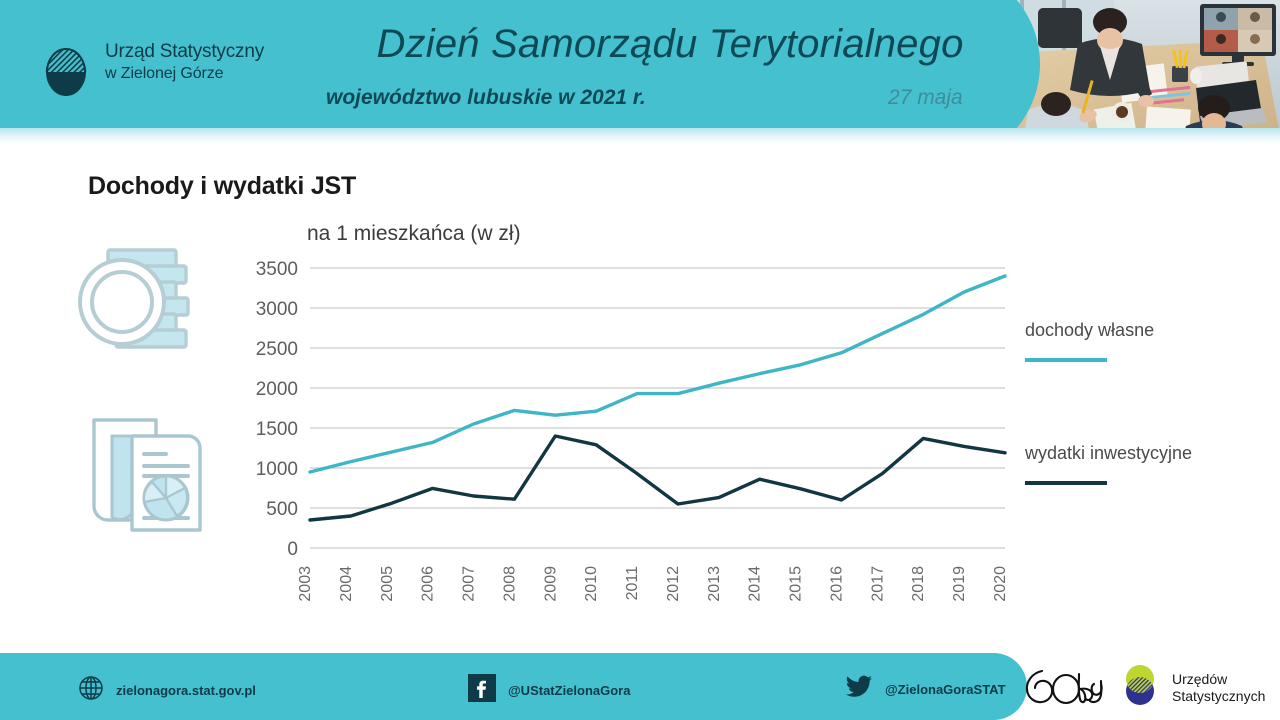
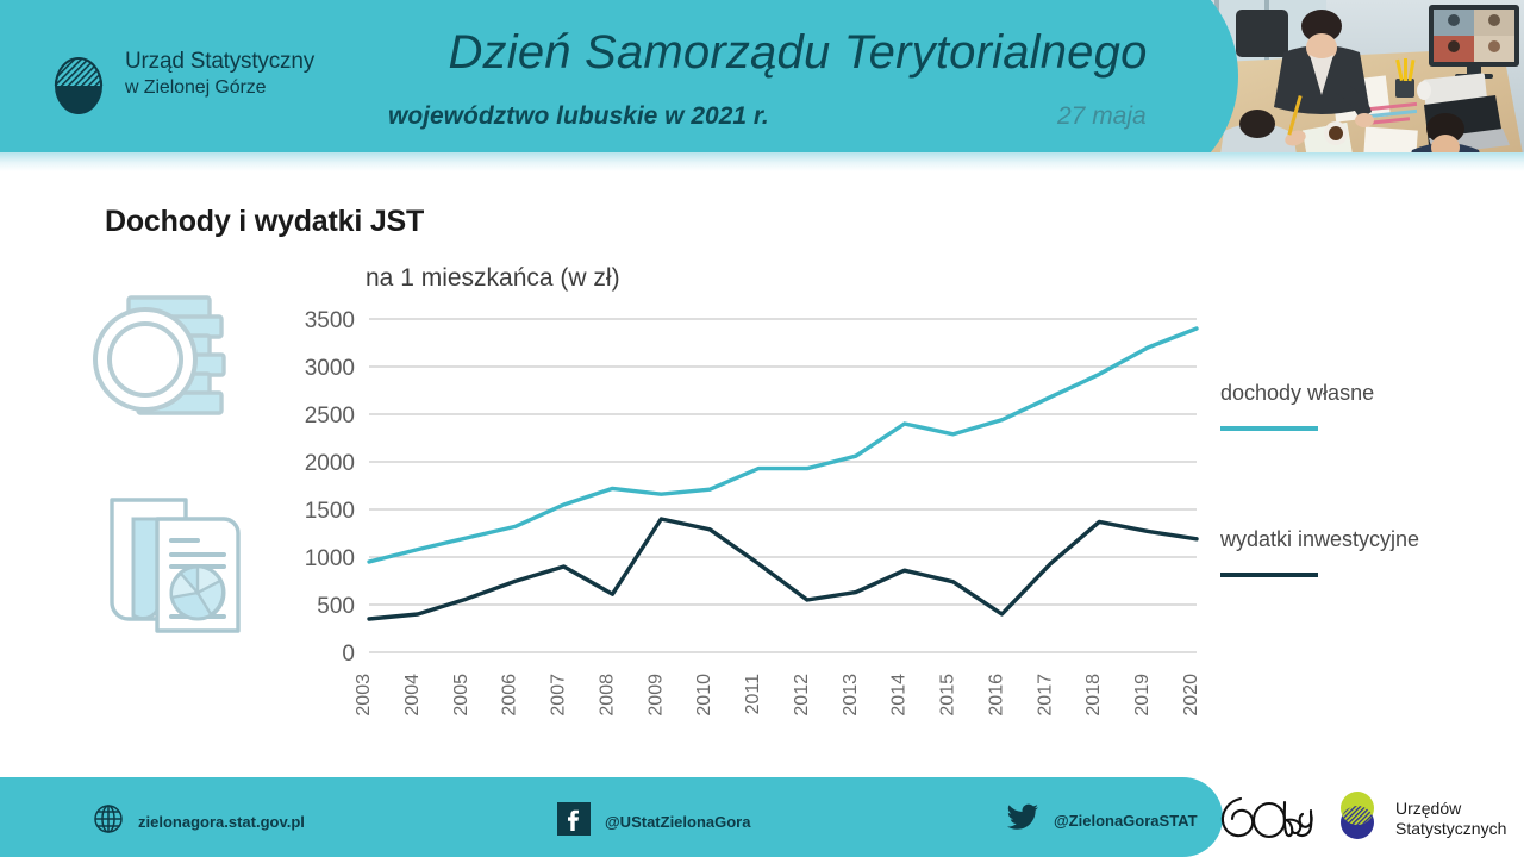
wydatki inwestycyjne/2007: 600 -> 900
dochody własne/2014: 2200 -> 2400
wydatki inwestycyjne/2016: 600 -> 400
